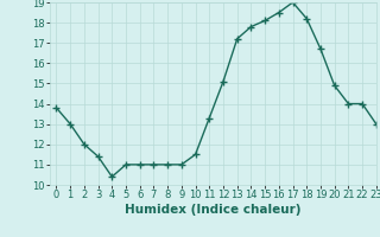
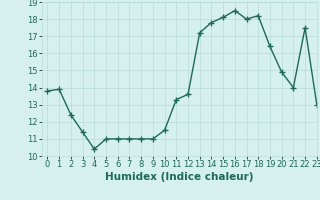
1: 13.0 -> 13.9
2: 12.0 -> 12.4
12: 15.1 -> 13.6
17: 19.0 -> 18.0
19: 16.7 -> 16.4
22: 14.0 -> 17.5
